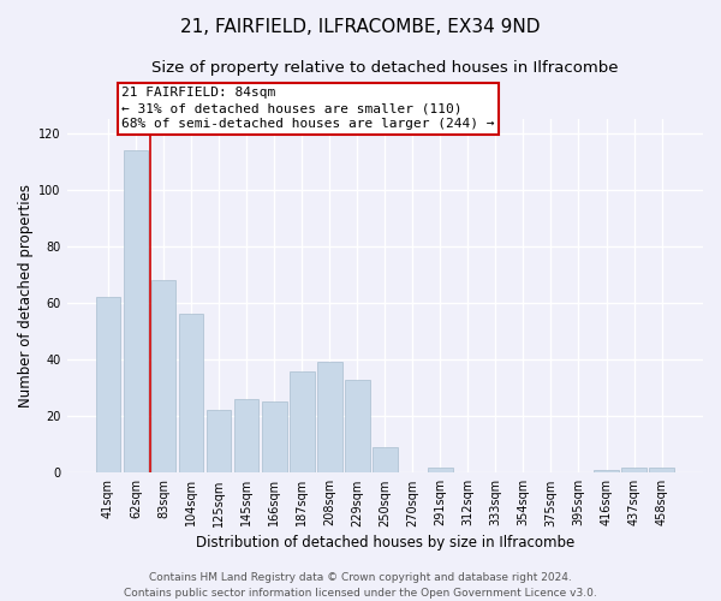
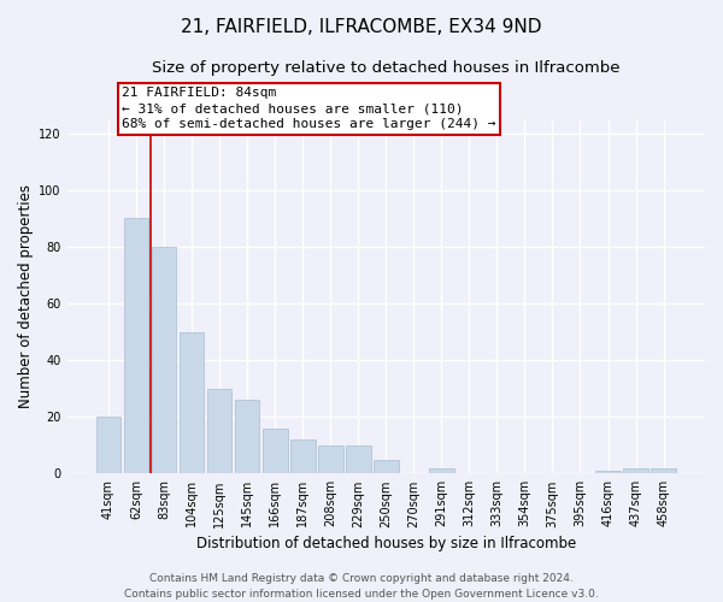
41sqm: 62 -> 20
62sqm: 114 -> 90
83sqm: 68 -> 80
104sqm: 56 -> 50
125sqm: 22 -> 30
166sqm: 25 -> 16
187sqm: 36 -> 12
208sqm: 39 -> 10
229sqm: 33 -> 10
250sqm: 9 -> 5
